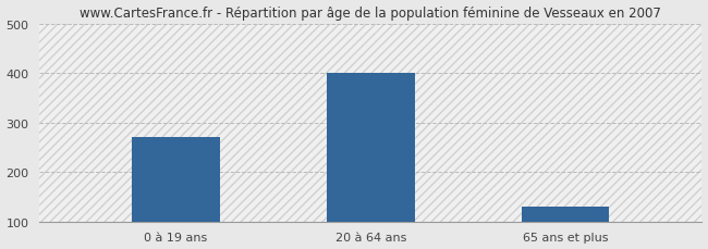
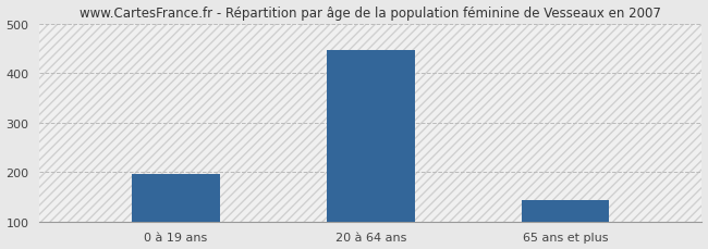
0 à 19 ans: 270 -> 195
20 à 64 ans: 400 -> 447
65 ans et plus: 130 -> 144
